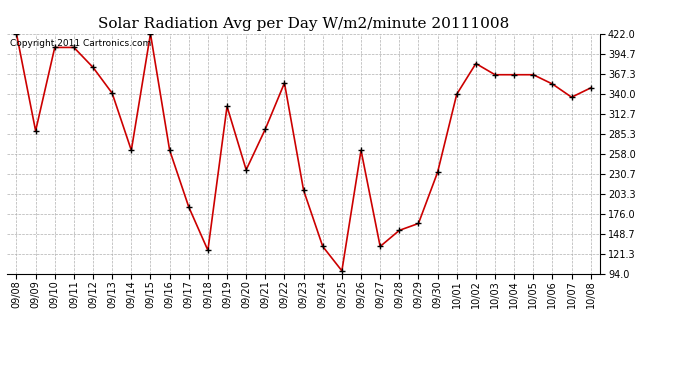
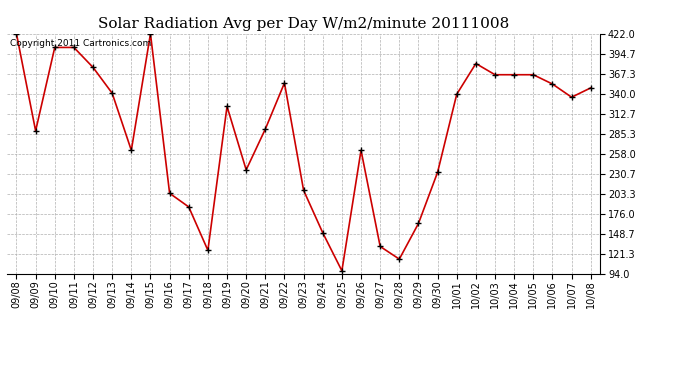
09/16: 263 -> 204
09/24: 131 -> 150
09/28: 153 -> 114
